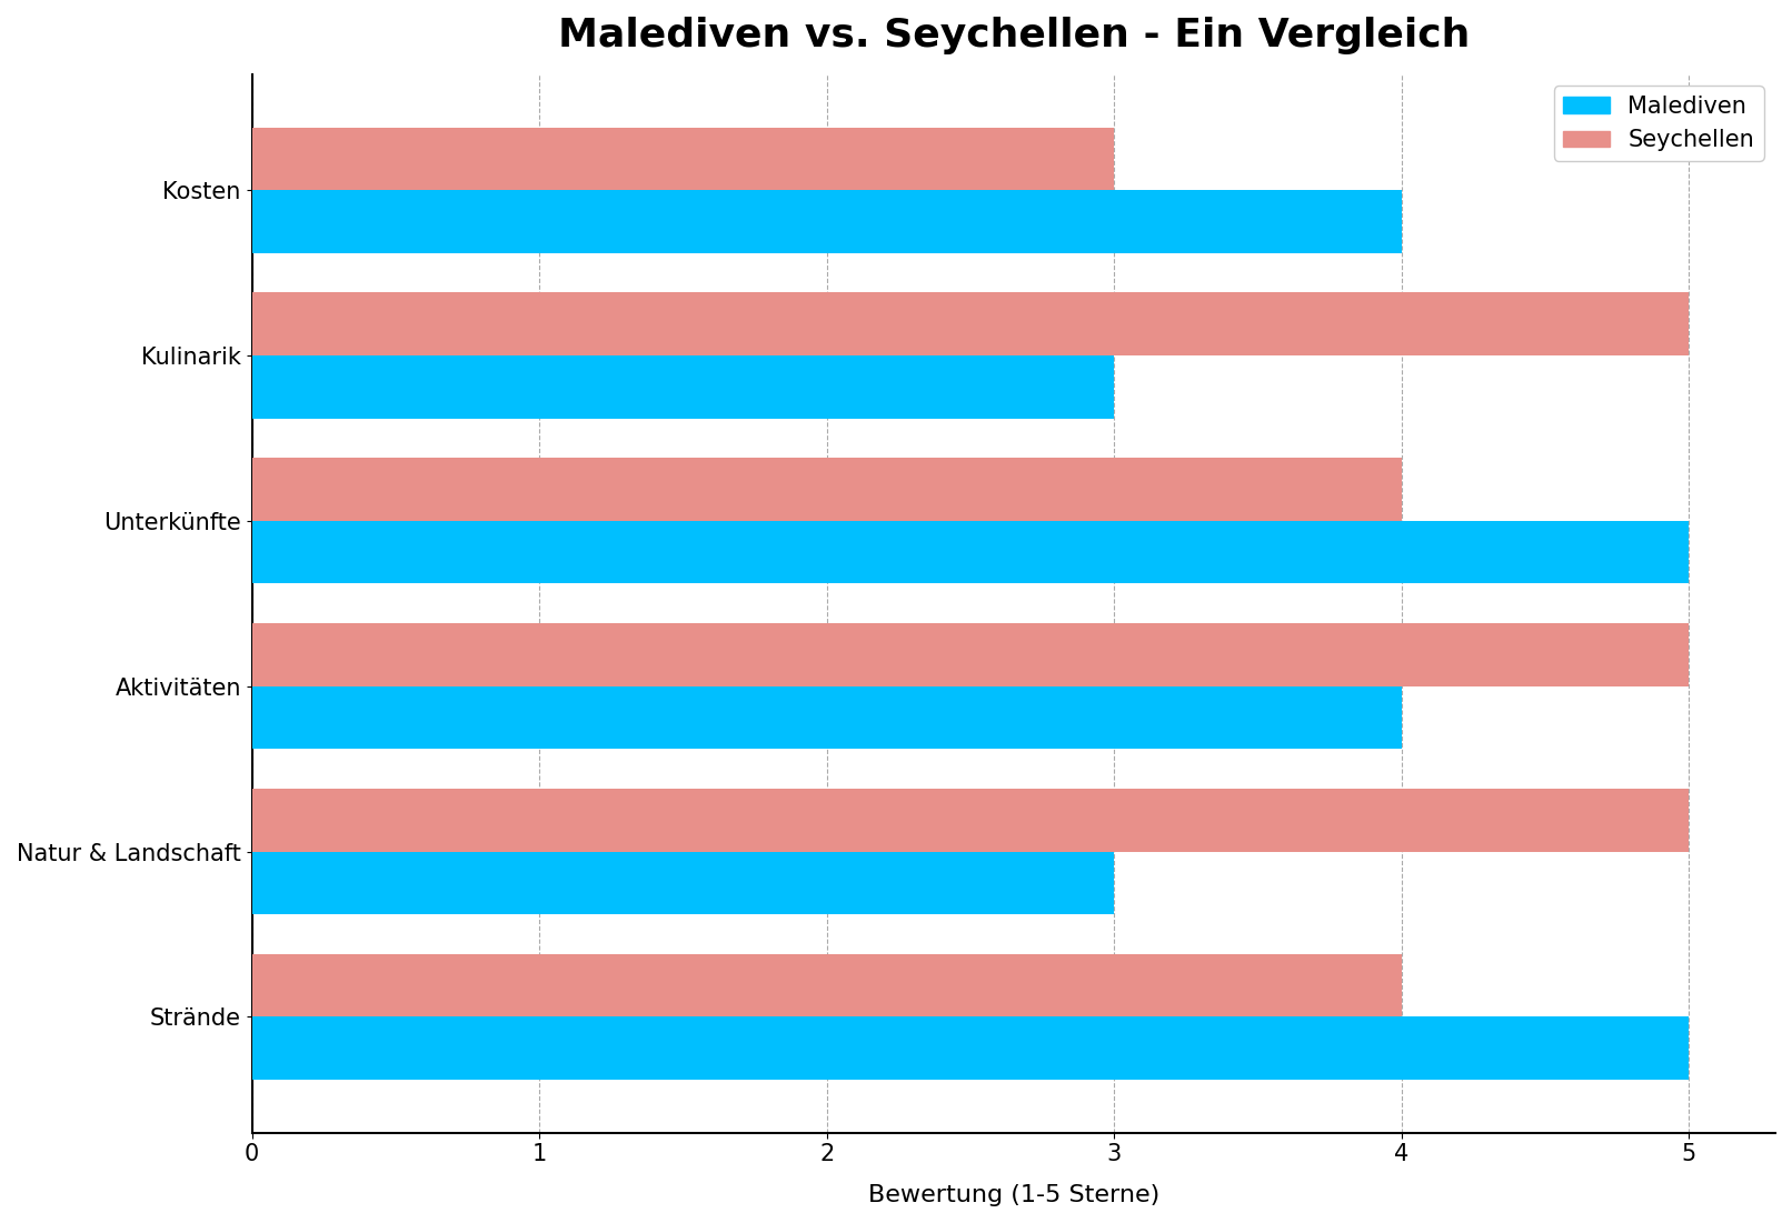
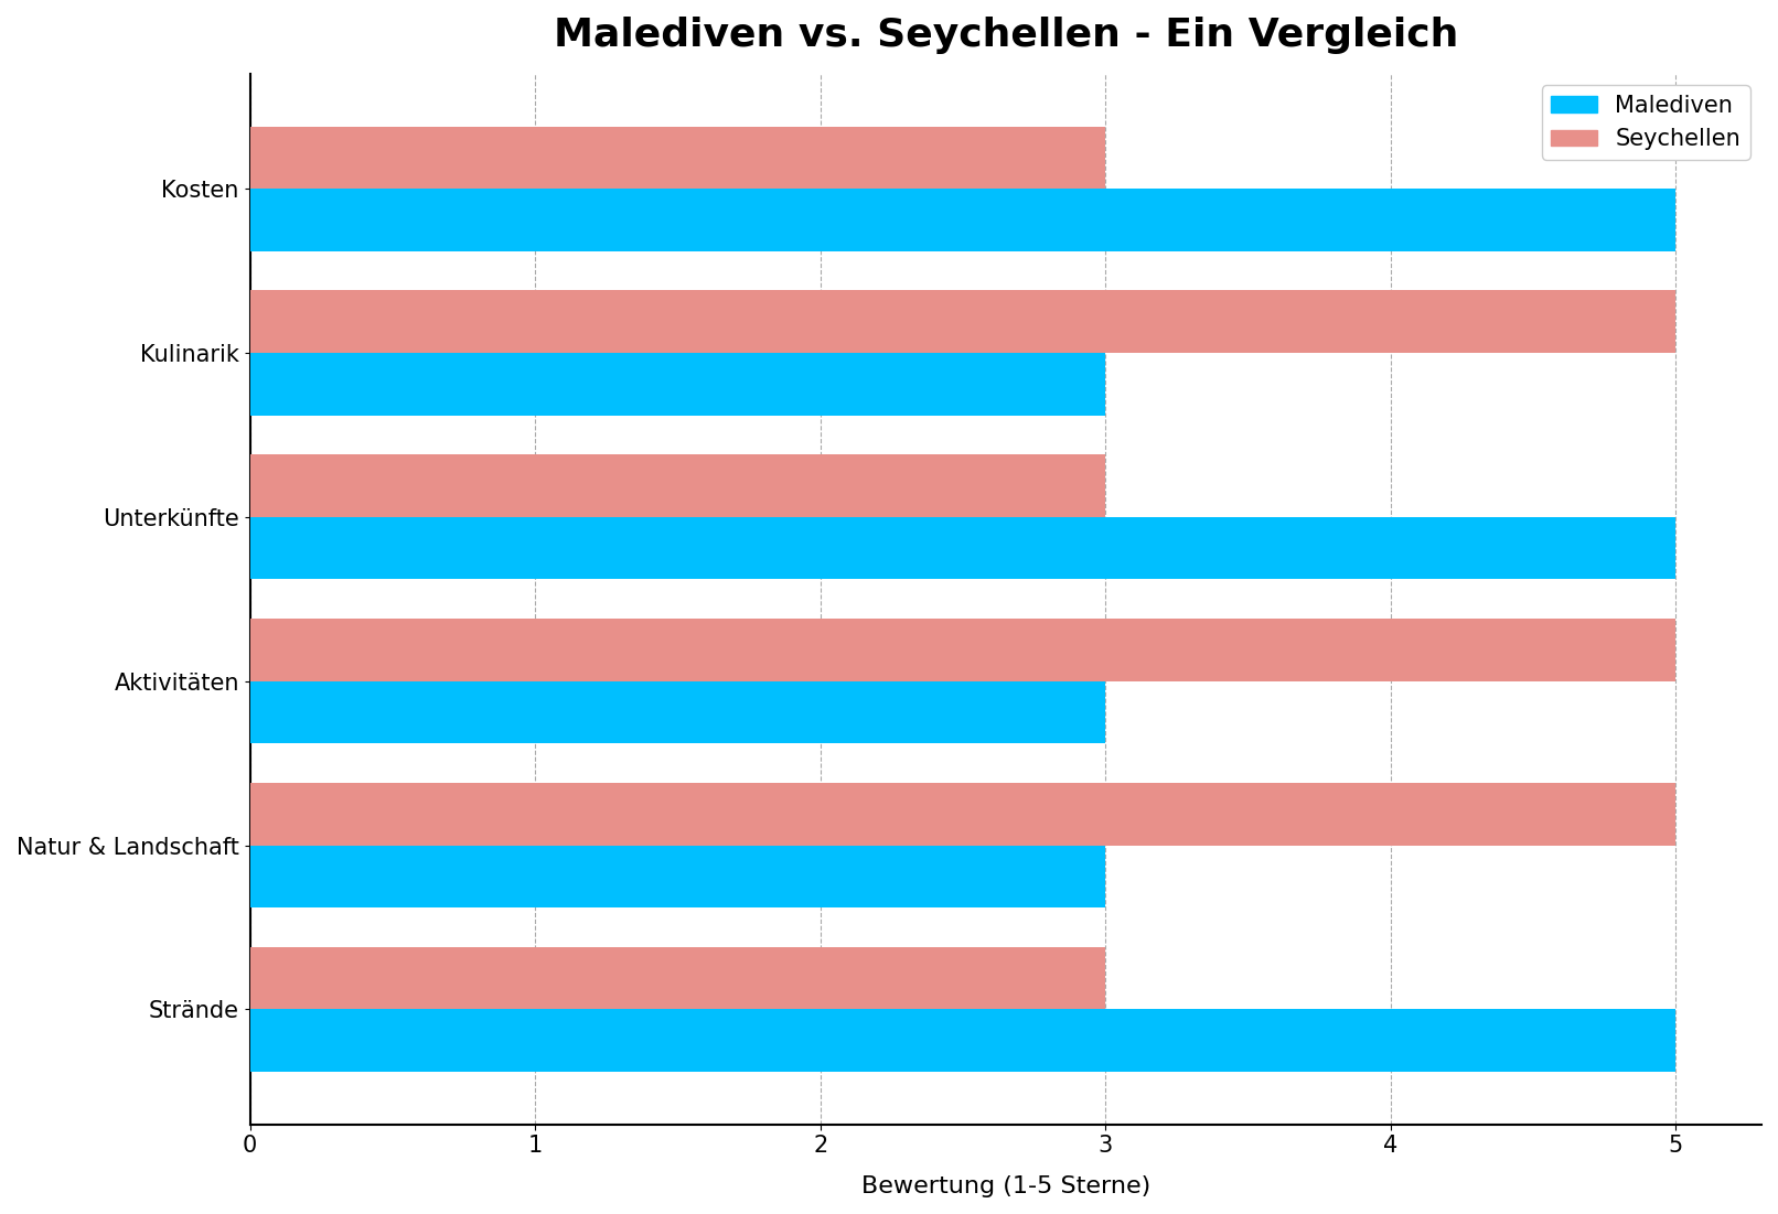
Malediven/Kosten: 4 -> 5
Seychellen/Unterkünfte: 4 -> 3
Malediven/Aktivitäten: 4 -> 3
Seychellen/Strände: 4 -> 3
